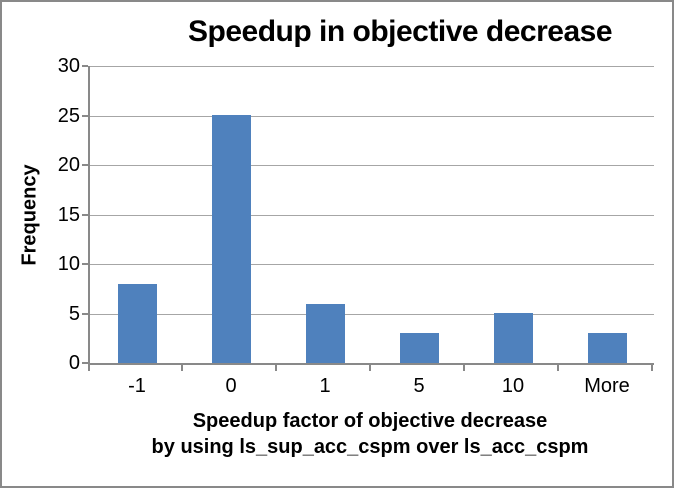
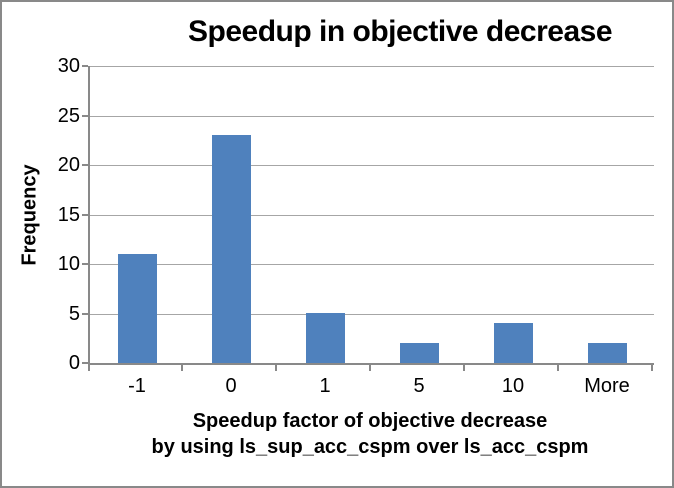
-1: 8 -> 11
0: 25 -> 23
1: 6 -> 5
5: 3 -> 2
10: 5 -> 4
More: 3 -> 2
